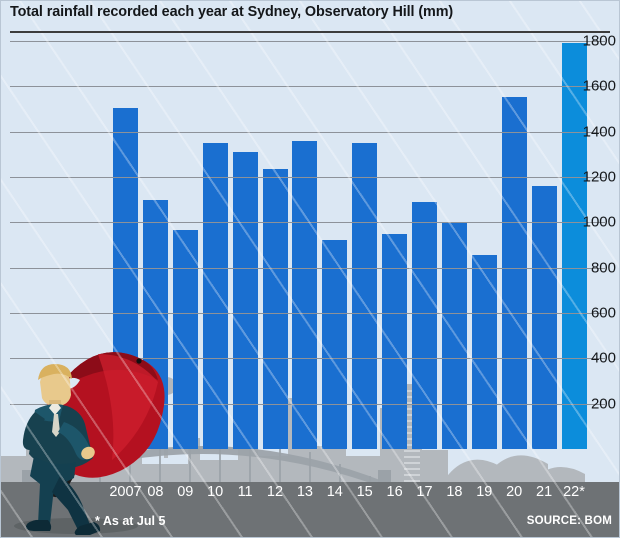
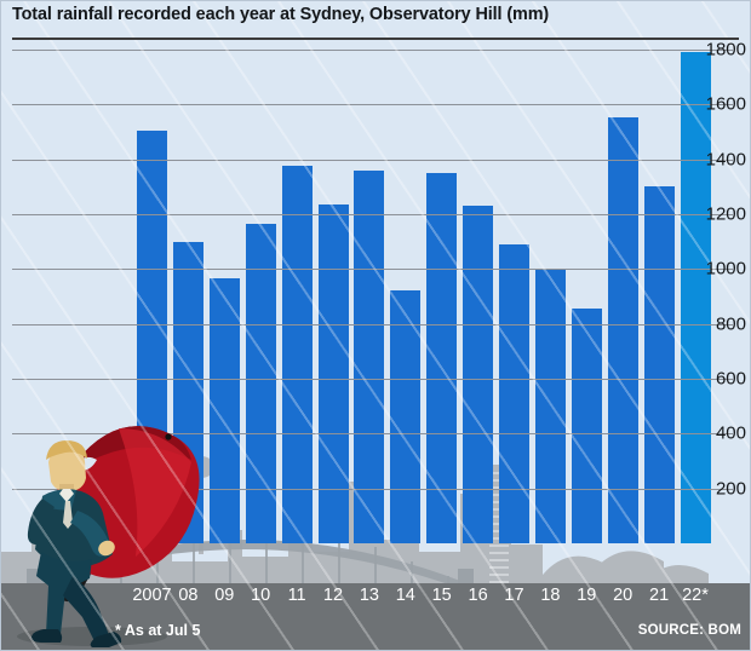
10: 1350 -> 1160
11: 1310 -> 1380
16: 950 -> 1230
21: 1160 -> 1300
